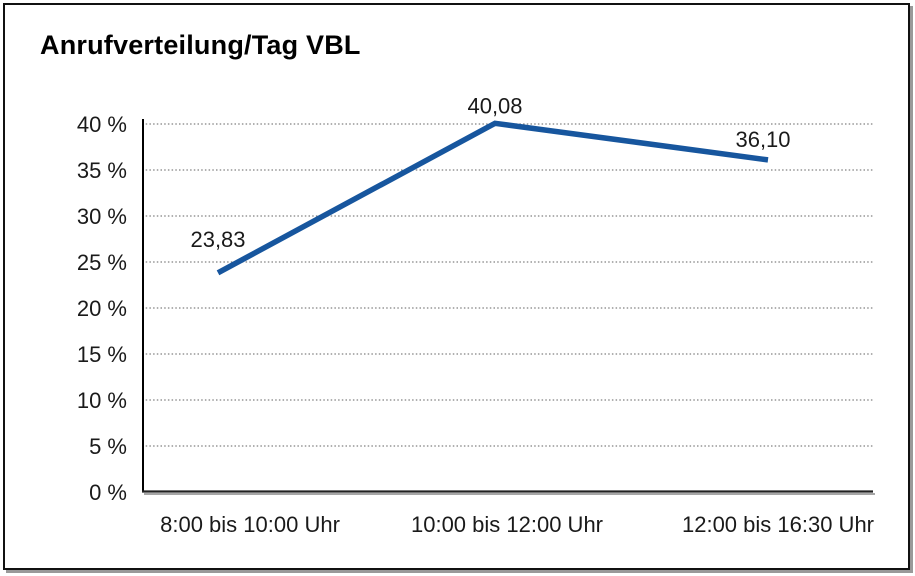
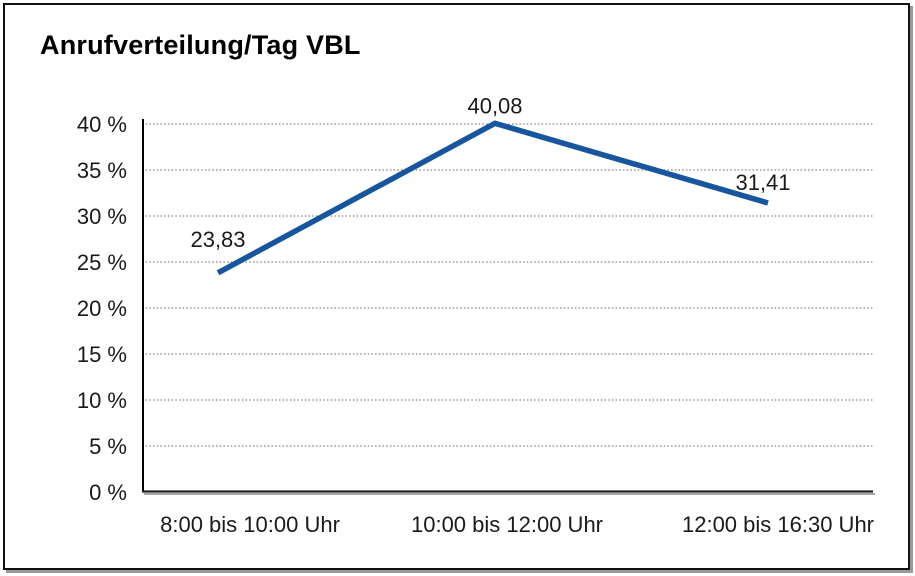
12:00 bis 16:30 Uhr: 36,10 -> 31,41
